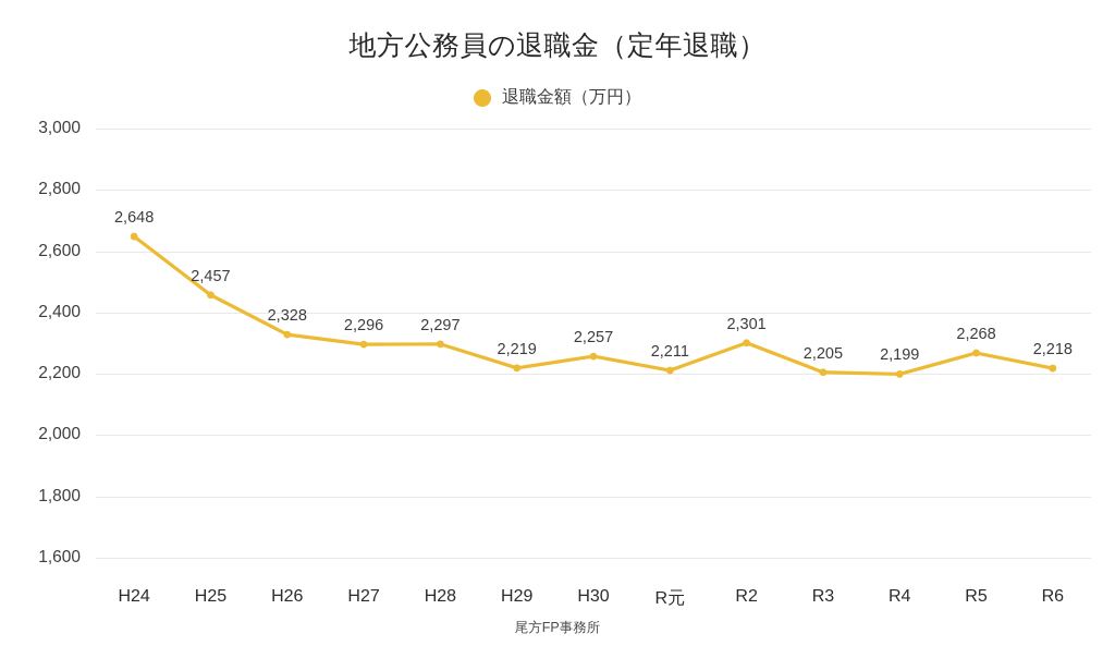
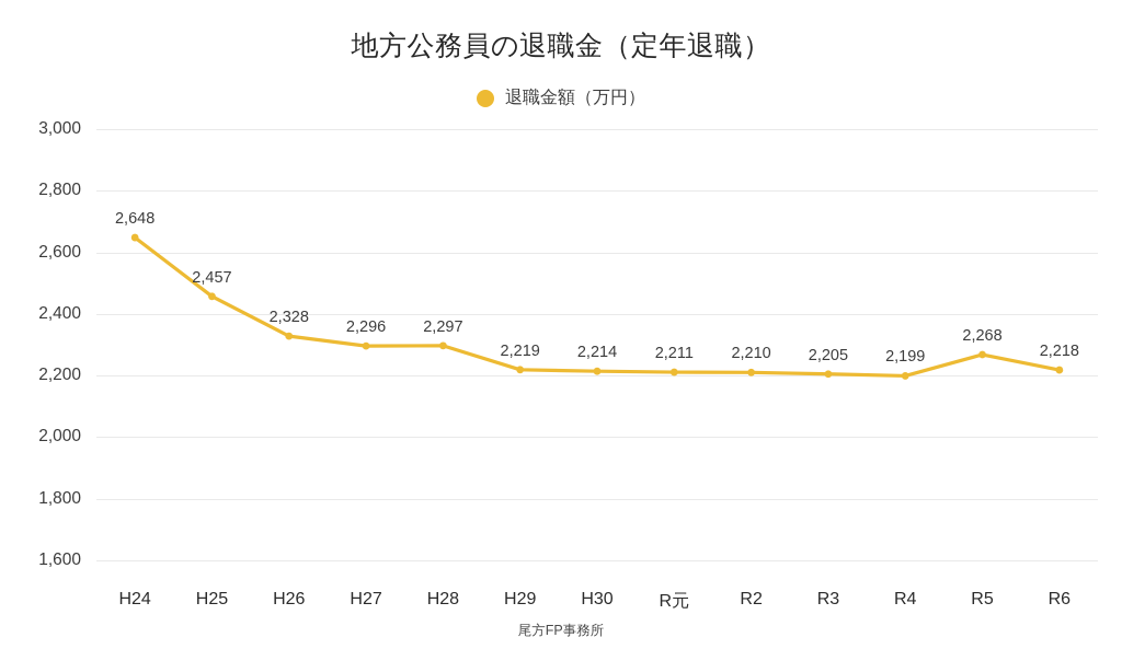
H30: 2,257 -> 2,214
R2: 2,301 -> 2,210
